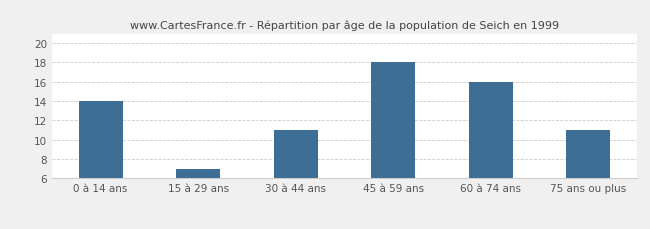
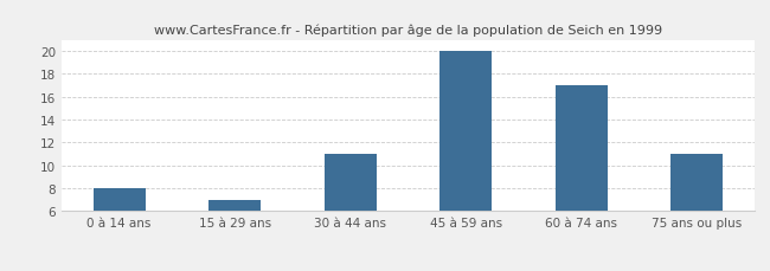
0 à 14 ans: 14 -> 8
45 à 59 ans: 18 -> 20
60 à 74 ans: 16 -> 17
